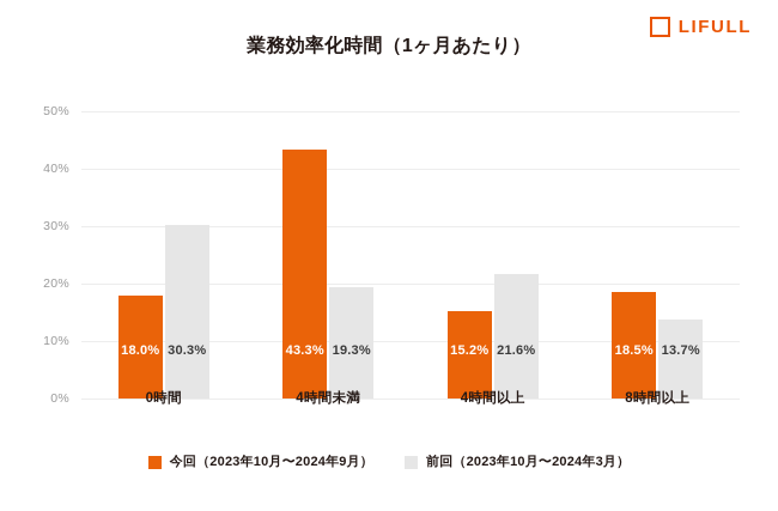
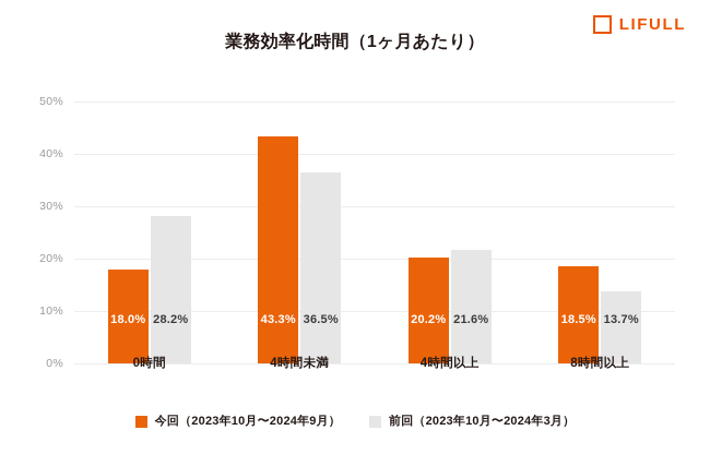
前回（2023年10月〜2024年3月）/0時間: 30.3% -> 28.2%
前回（2023年10月〜2024年3月）/4時間未満: 19.3% -> 36.5%
今回（2023年10月〜2024年9月）/4時間以上: 15.2% -> 20.2%
